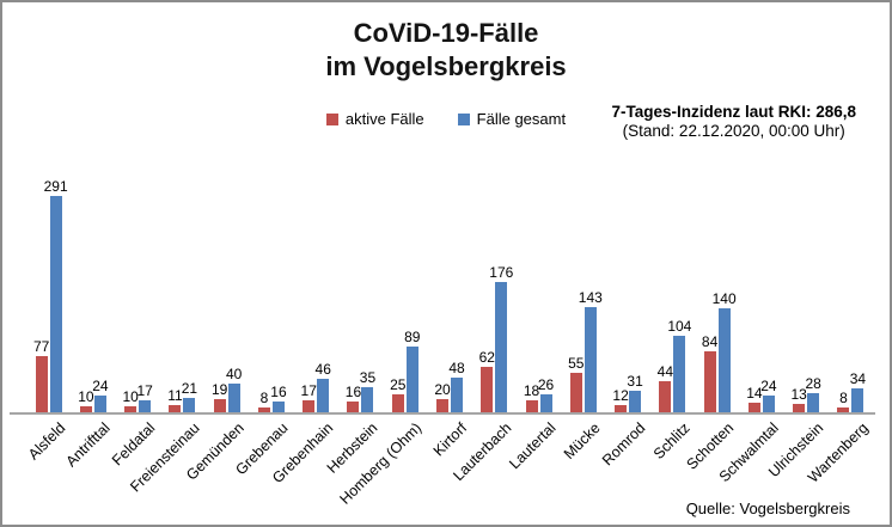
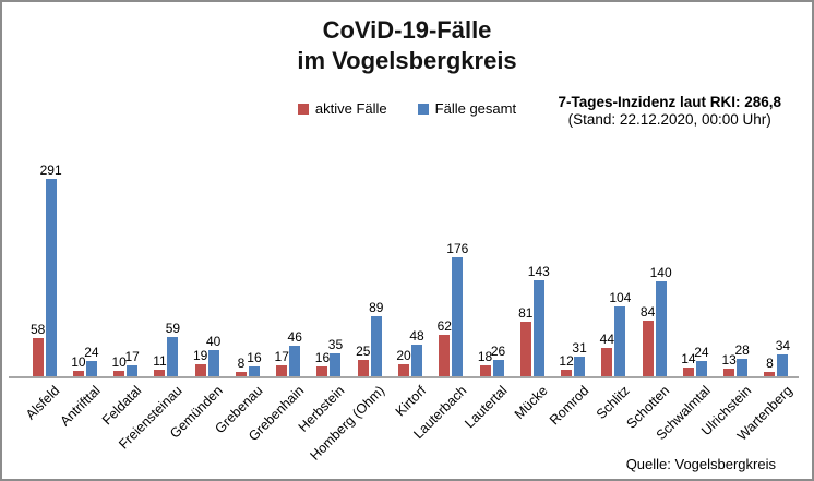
aktive Fälle/Alsfeld: 77 -> 58
Fälle gesamt/Freiensteinau: 21 -> 59
aktive Fälle/Mücke: 55 -> 81
